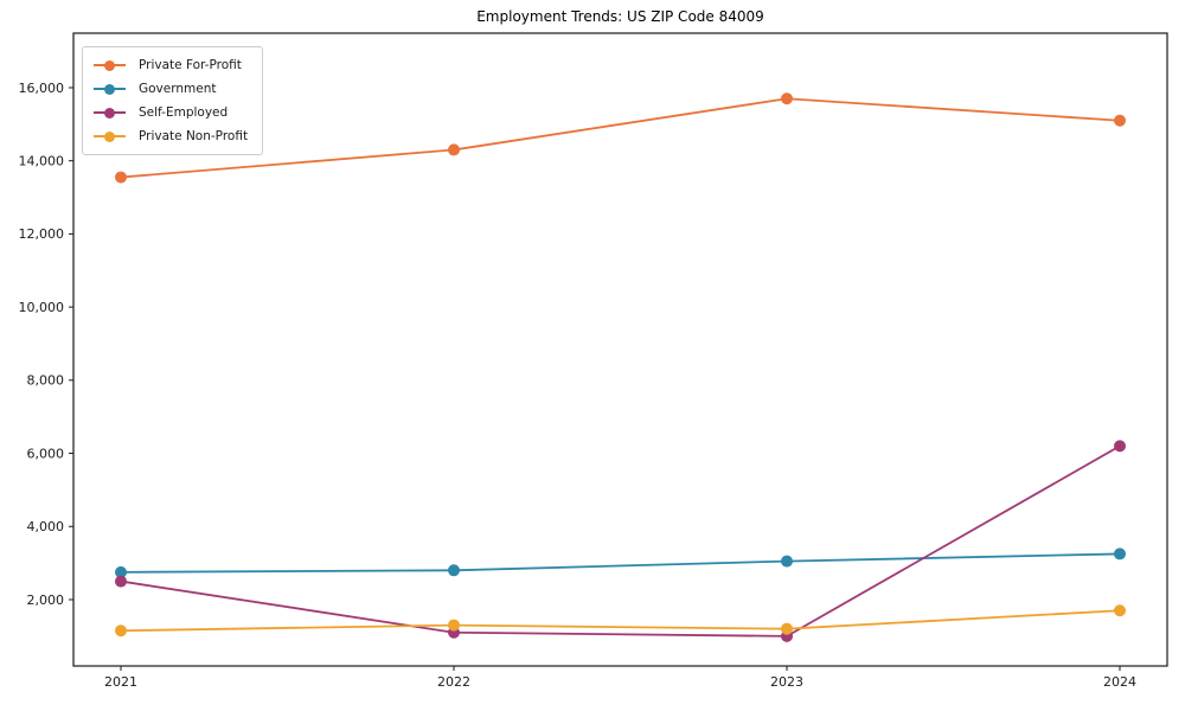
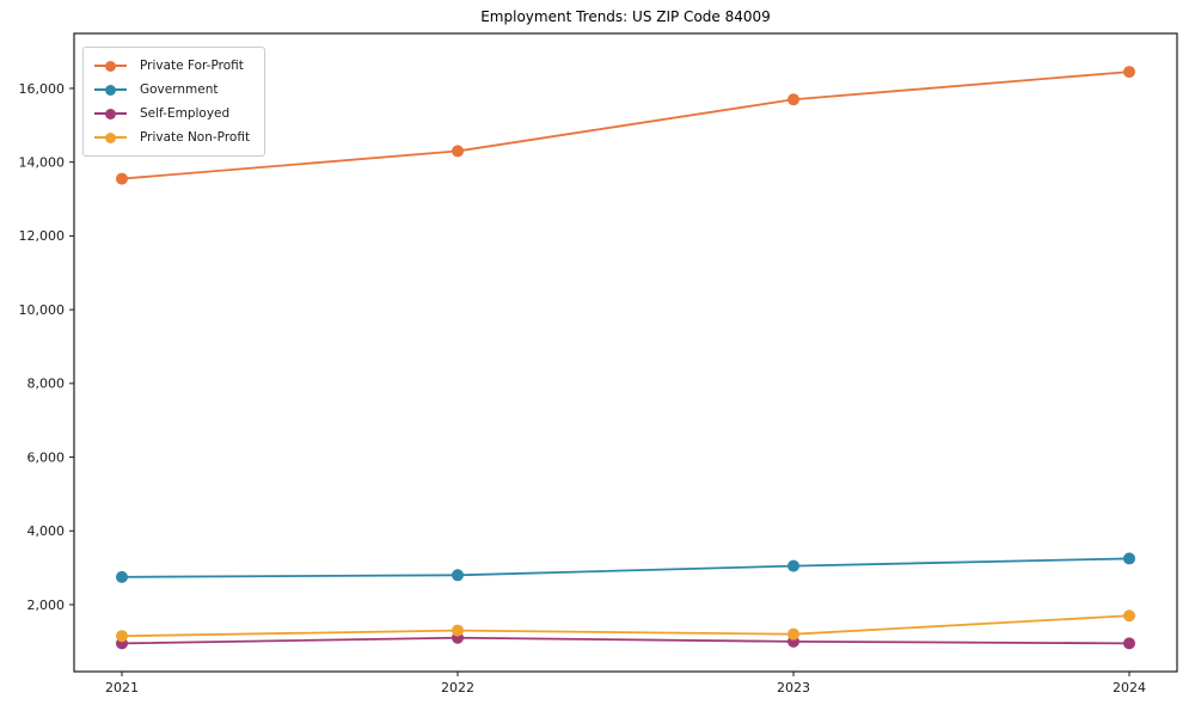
Self-Employed/2021: 2500 -> 1000
Private For-Profit/2024: 15100 -> 16400
Self-Employed/2024: 6200 -> 1000
